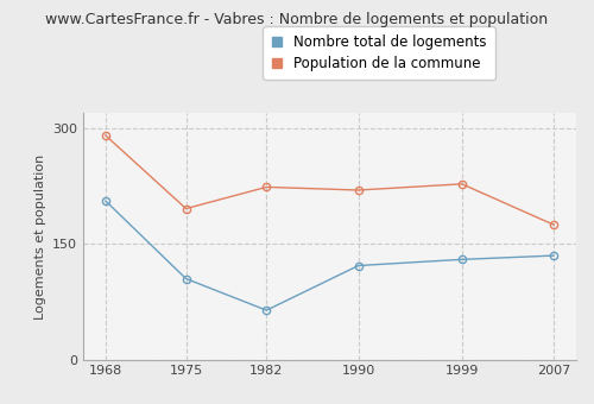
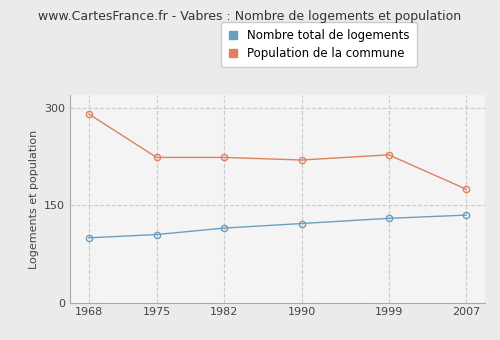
Nombre total de logements/1968: 206 -> 100
Population de la commune/1975: 196 -> 224
Nombre total de logements/1982: 64 -> 115
